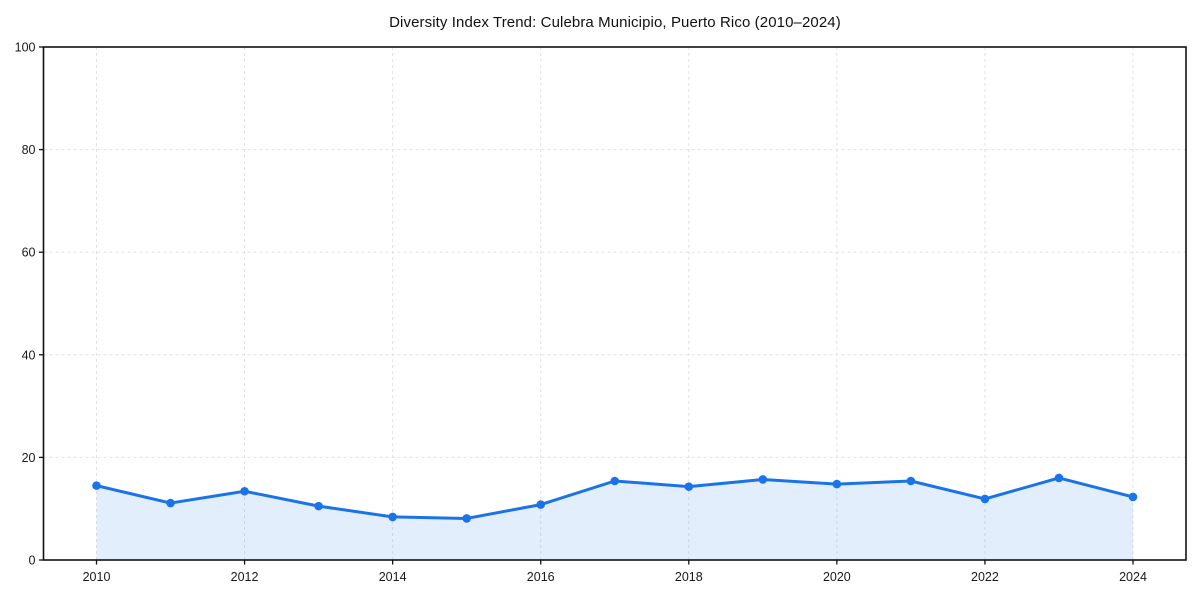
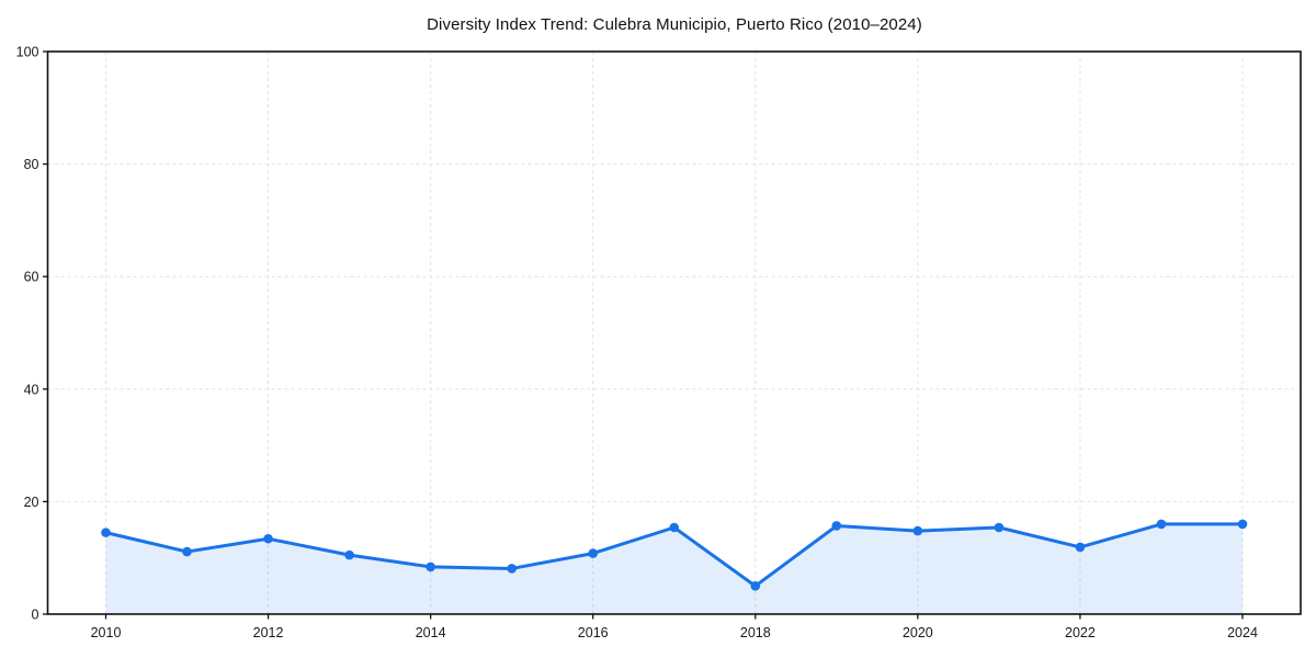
2018: 14 -> 5
2024: 12 -> 16
